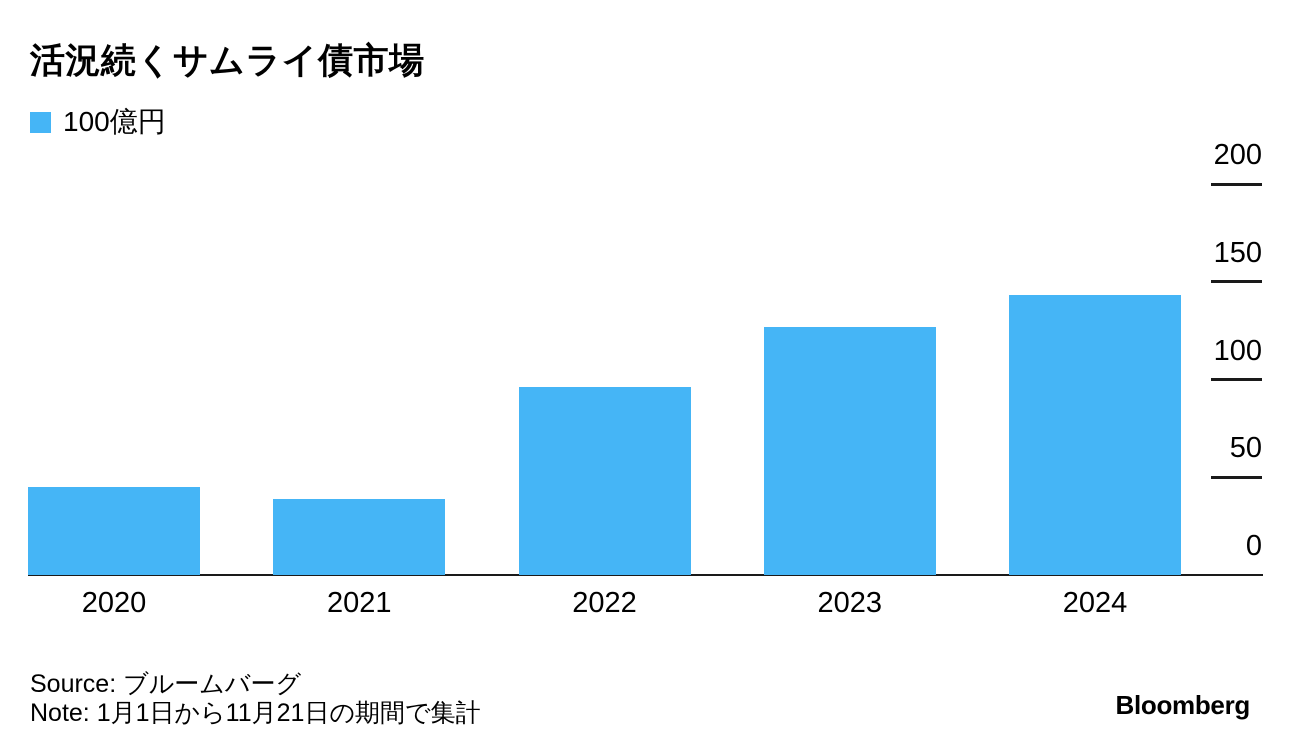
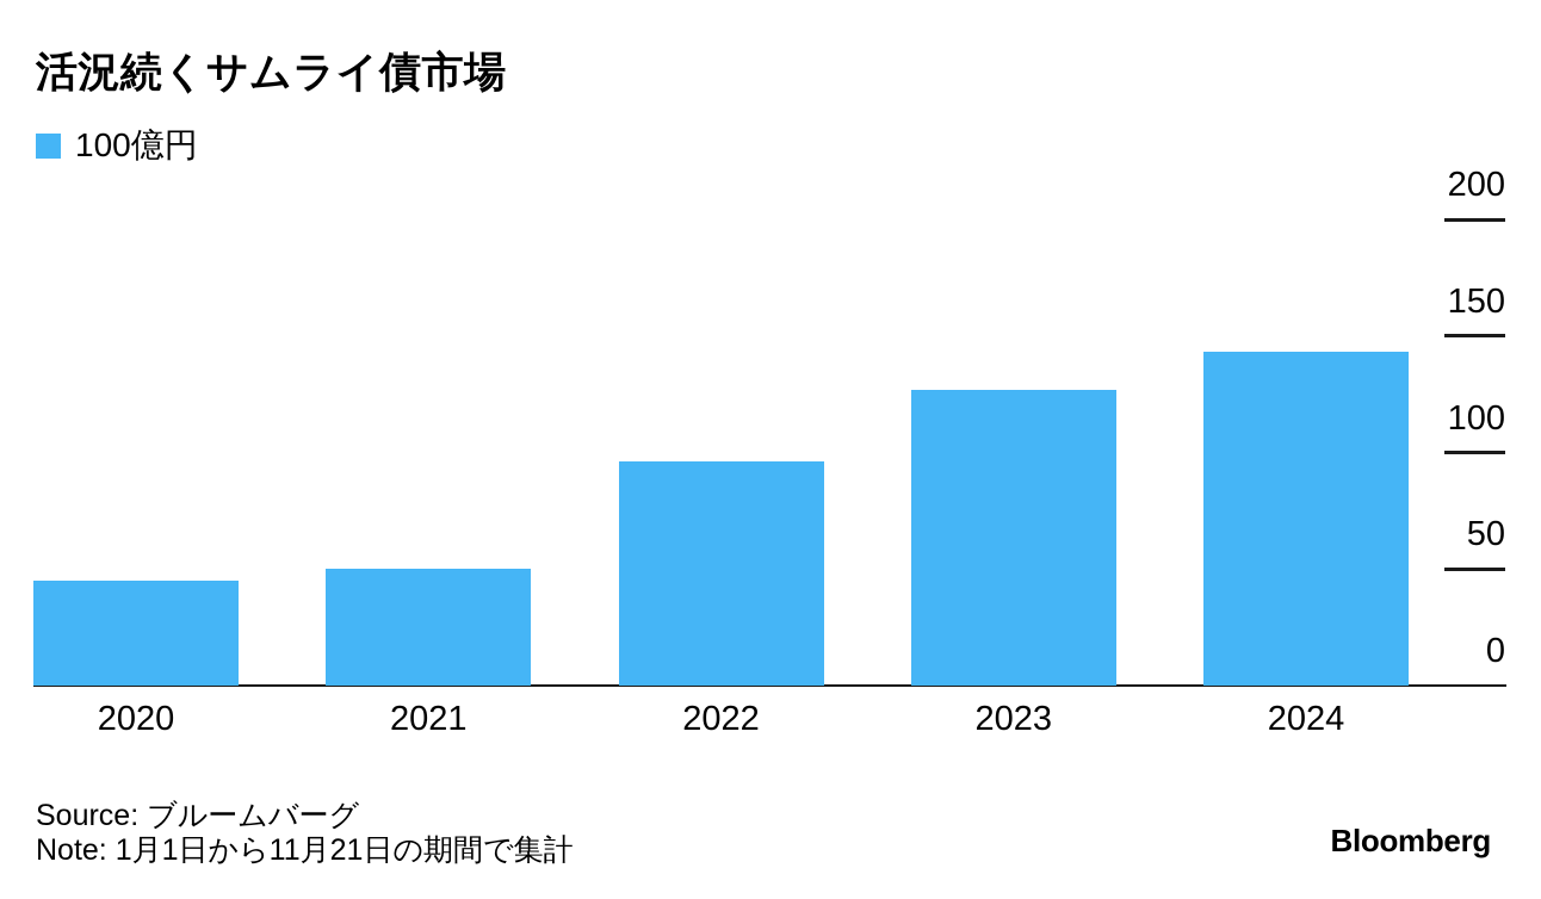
2021: 39 -> 50
